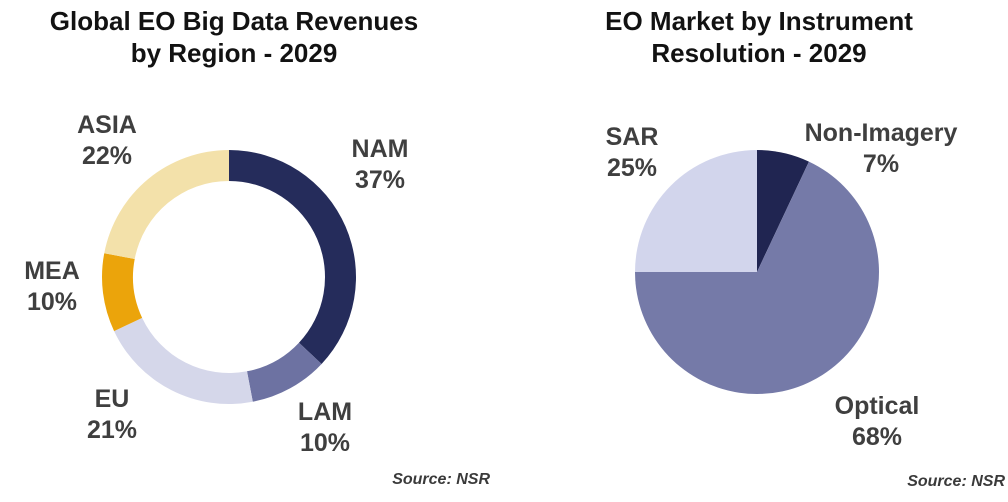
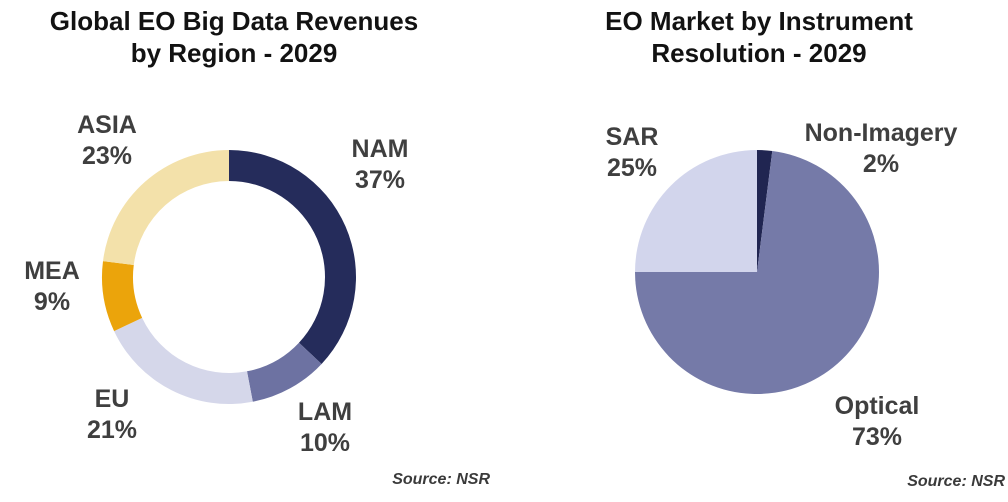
Global EO Big Data Revenues by Region - 2029/MEA: 10% -> 9%
Global EO Big Data Revenues by Region - 2029/ASIA: 22% -> 23%
EO Market by Instrument Resolution - 2029/Non-Imagery: 7% -> 2%
EO Market by Instrument Resolution - 2029/Optical: 68% -> 73%
